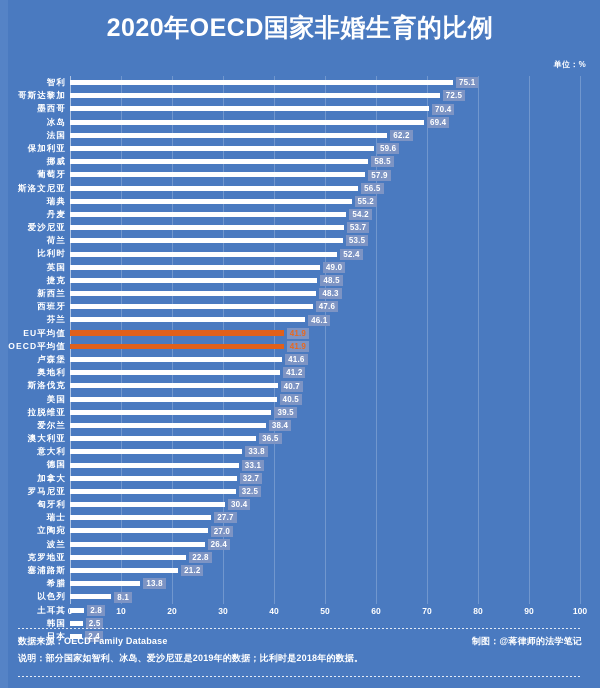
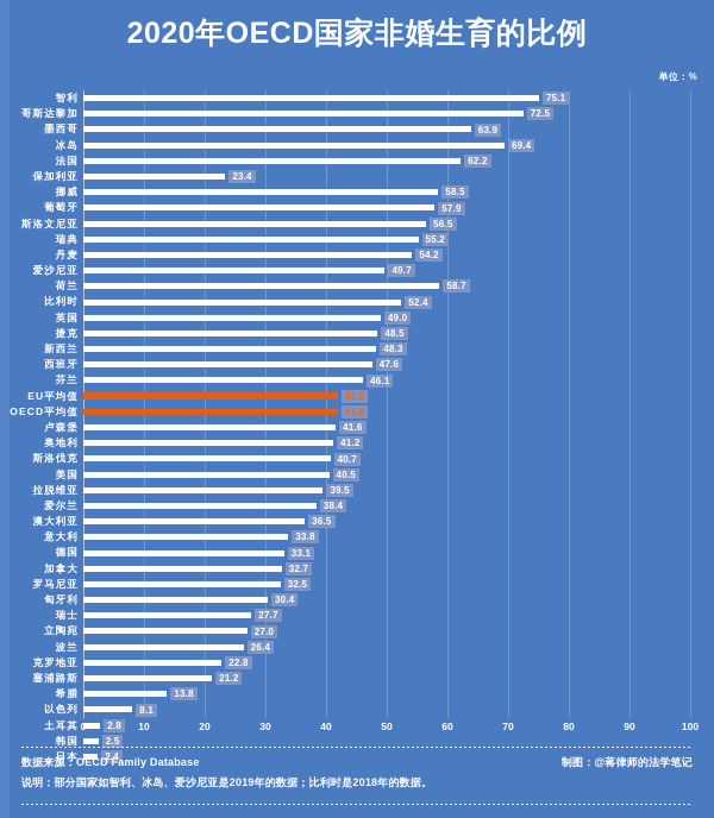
墨西哥: 70.4 -> 63.9
保加利亚: 59.6 -> 23.4
爱沙尼亚: 53.7 -> 49.7
荷兰: 53.5 -> 58.7
